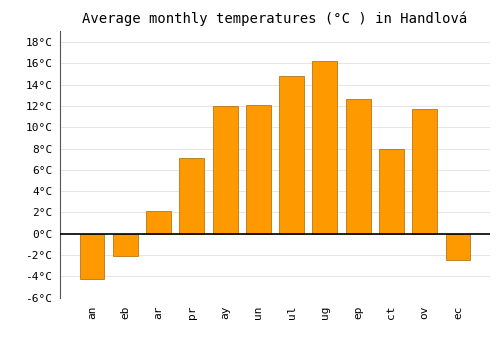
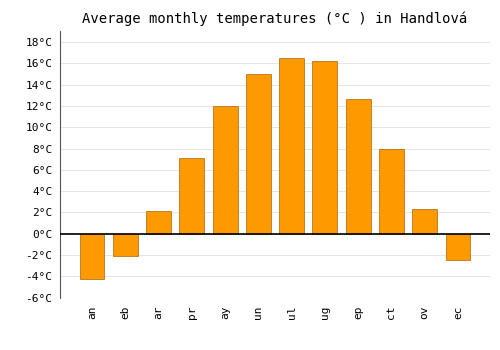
un: 12.1°C -> 15.0°C
ul: 14.8°C -> 16.5°C
ov: 11.7°C -> 2.3°C
